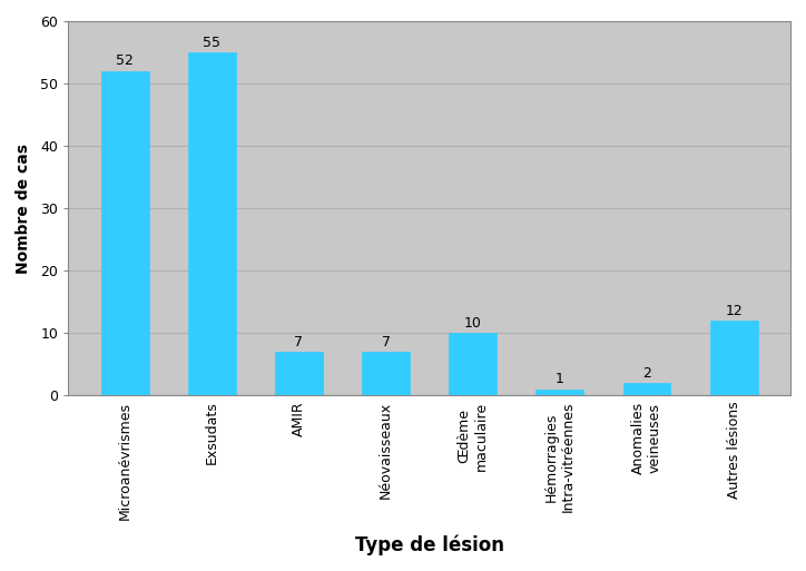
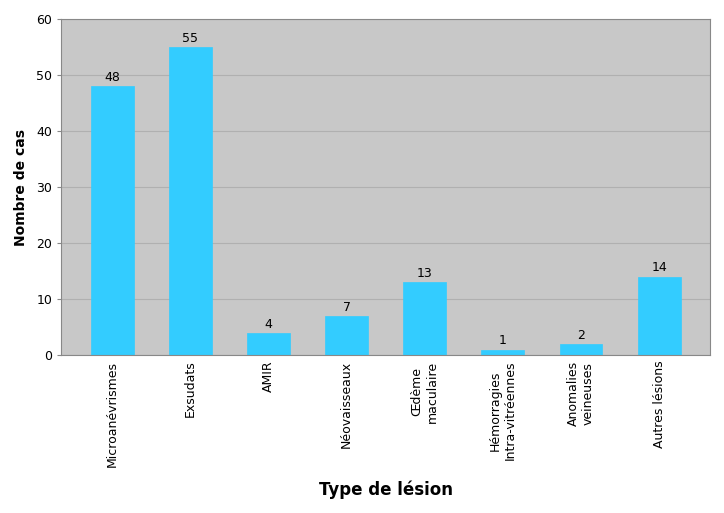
Microanévrismes: 52 -> 48
AMIR: 7 -> 4
Œdème maculaire: 10 -> 13
Autres lésions: 12 -> 14
